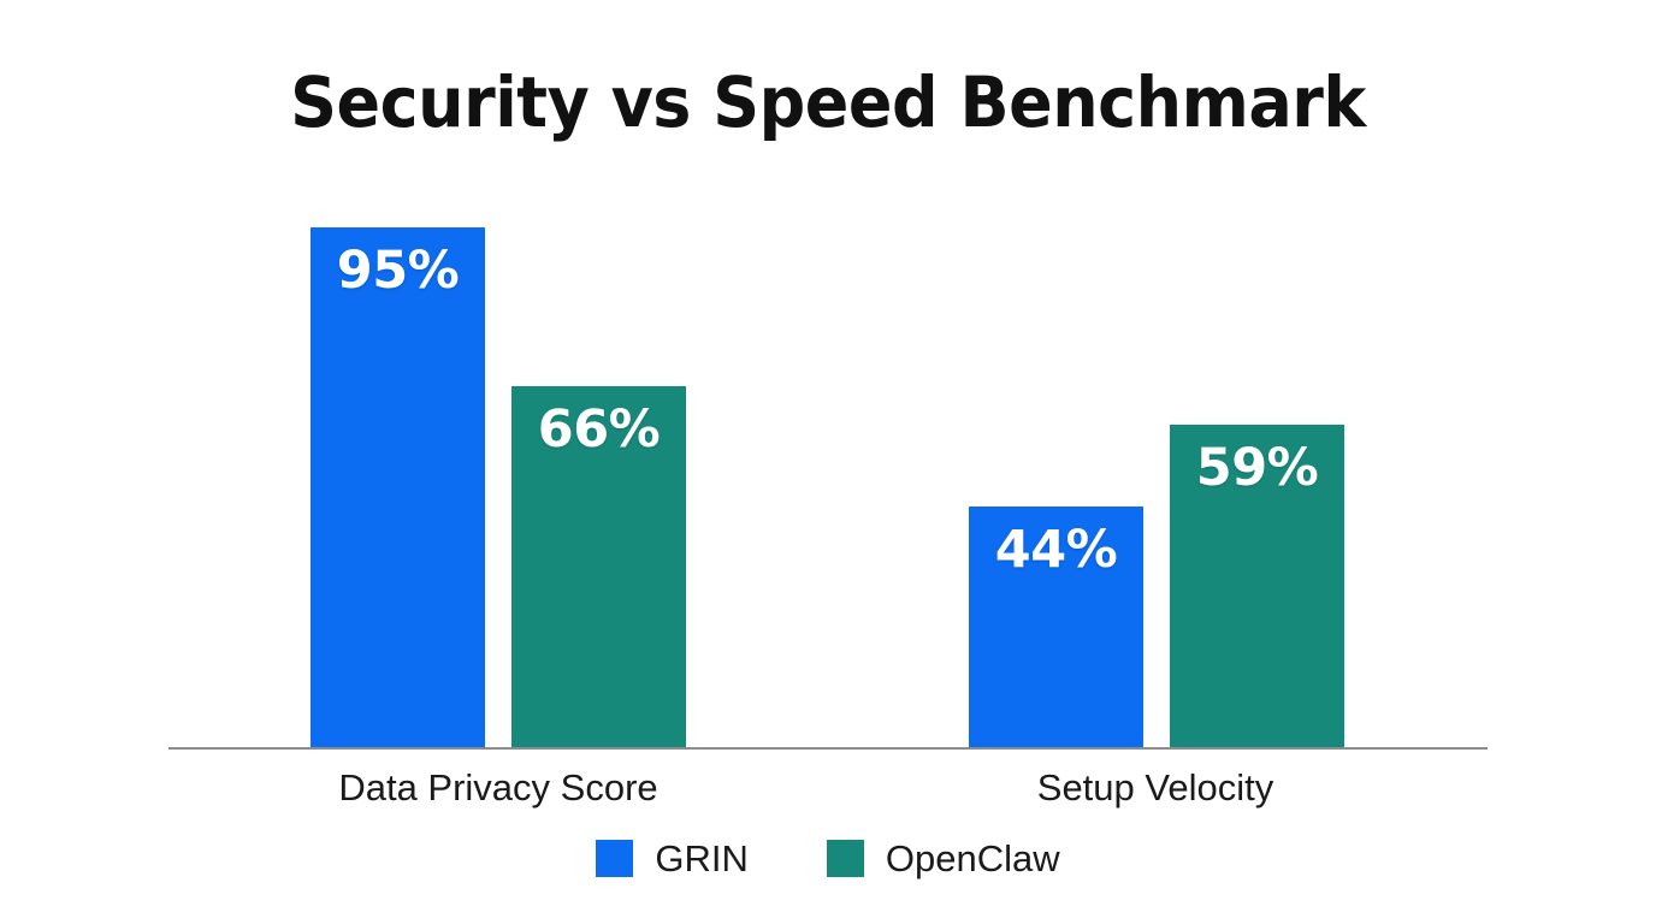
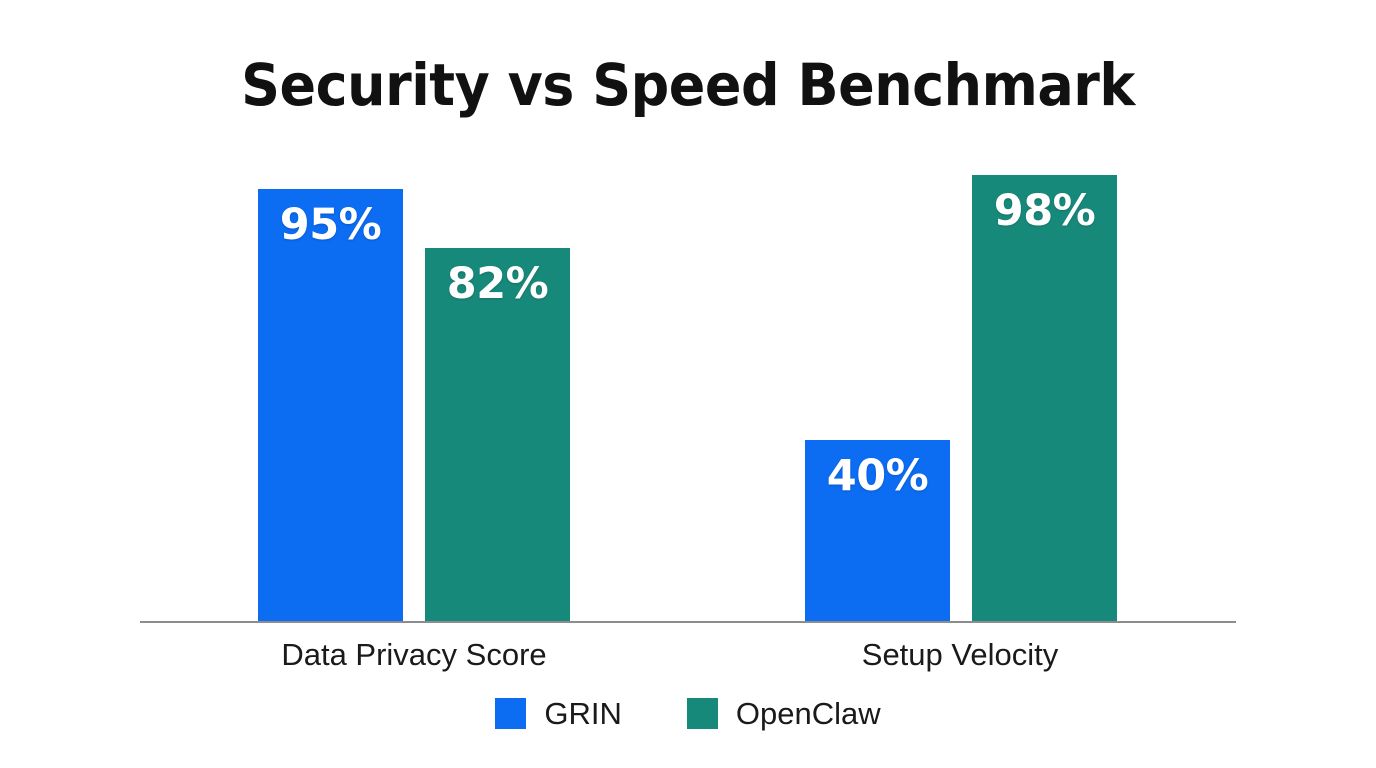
OpenClaw/Data Privacy Score: 66% -> 82%
GRIN/Setup Velocity: 44% -> 40%
OpenClaw/Setup Velocity: 59% -> 98%
